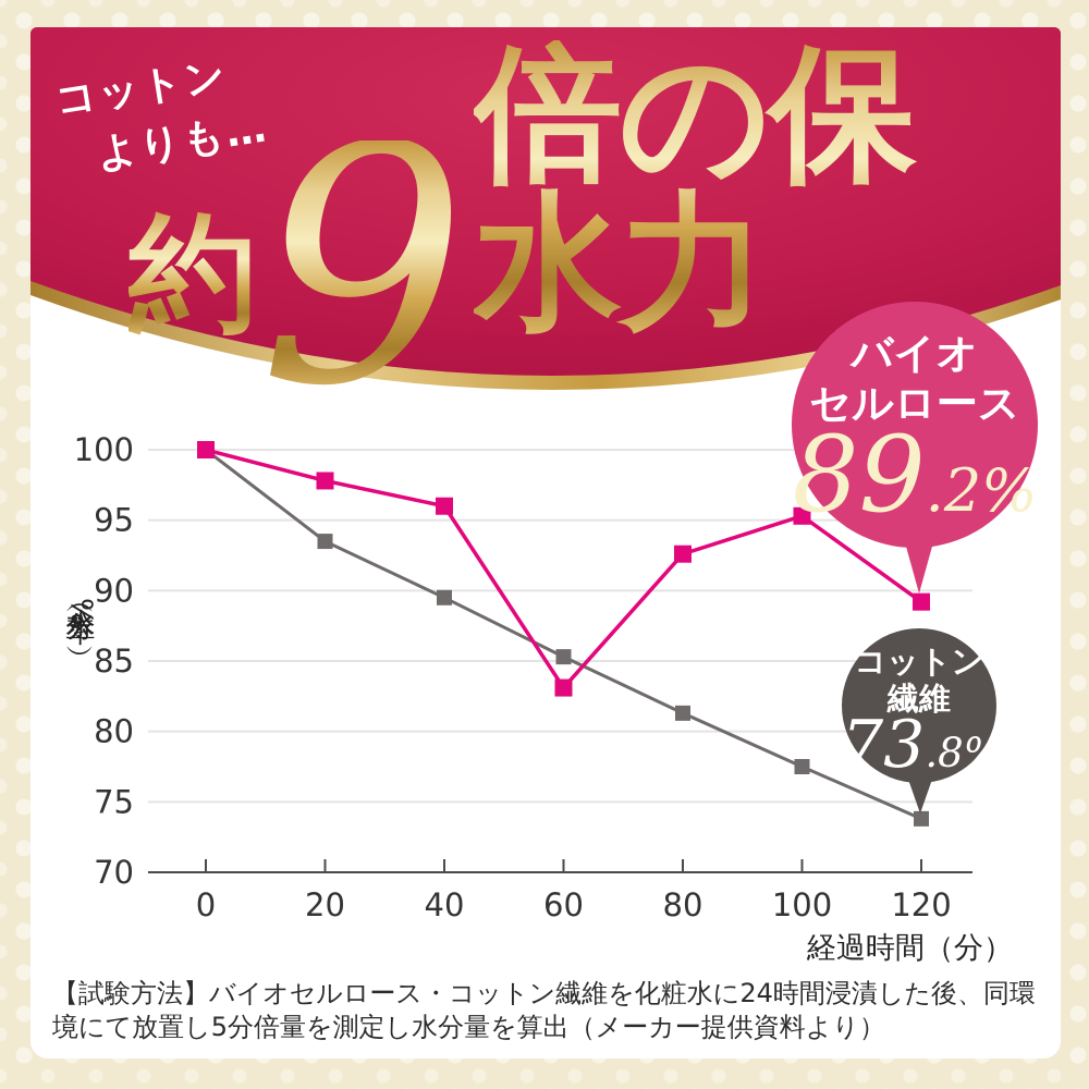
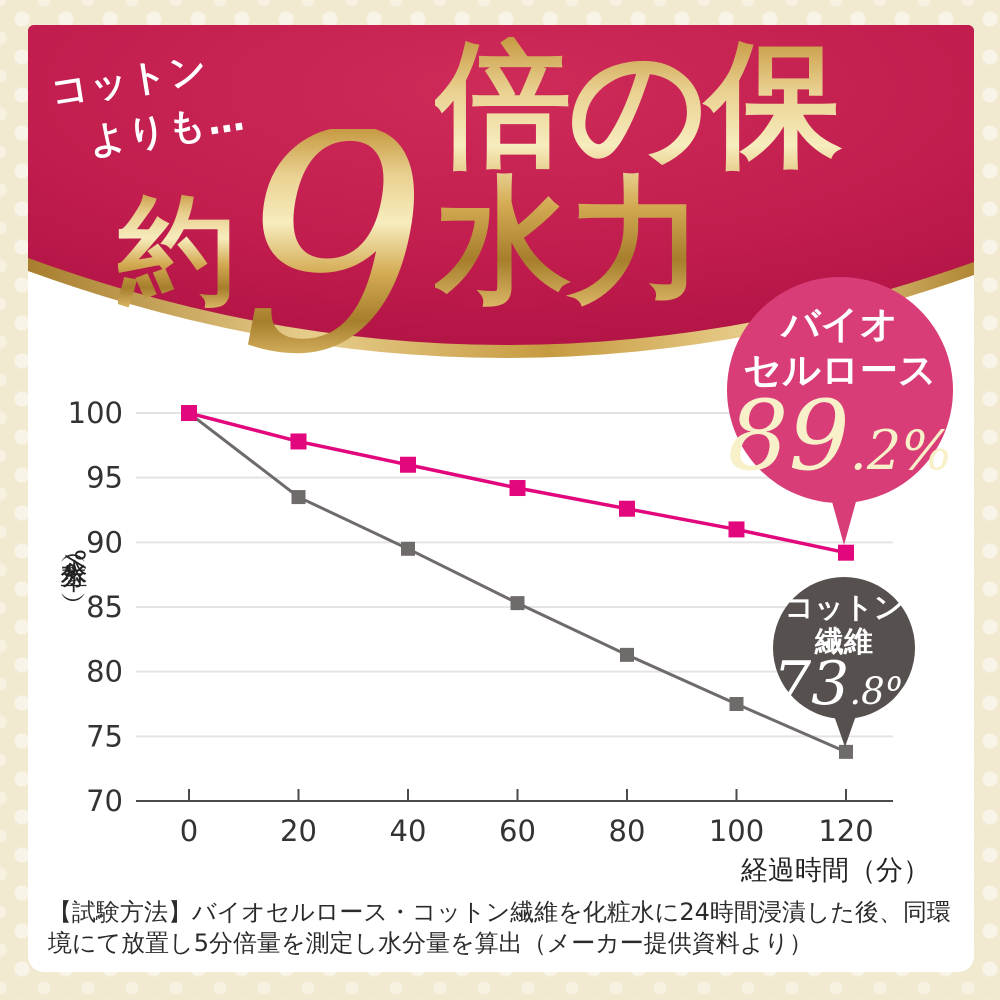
バイオセルロース/60: 83.1 -> 94.2
バイオセルロース/100: 95.3 -> 91.0
